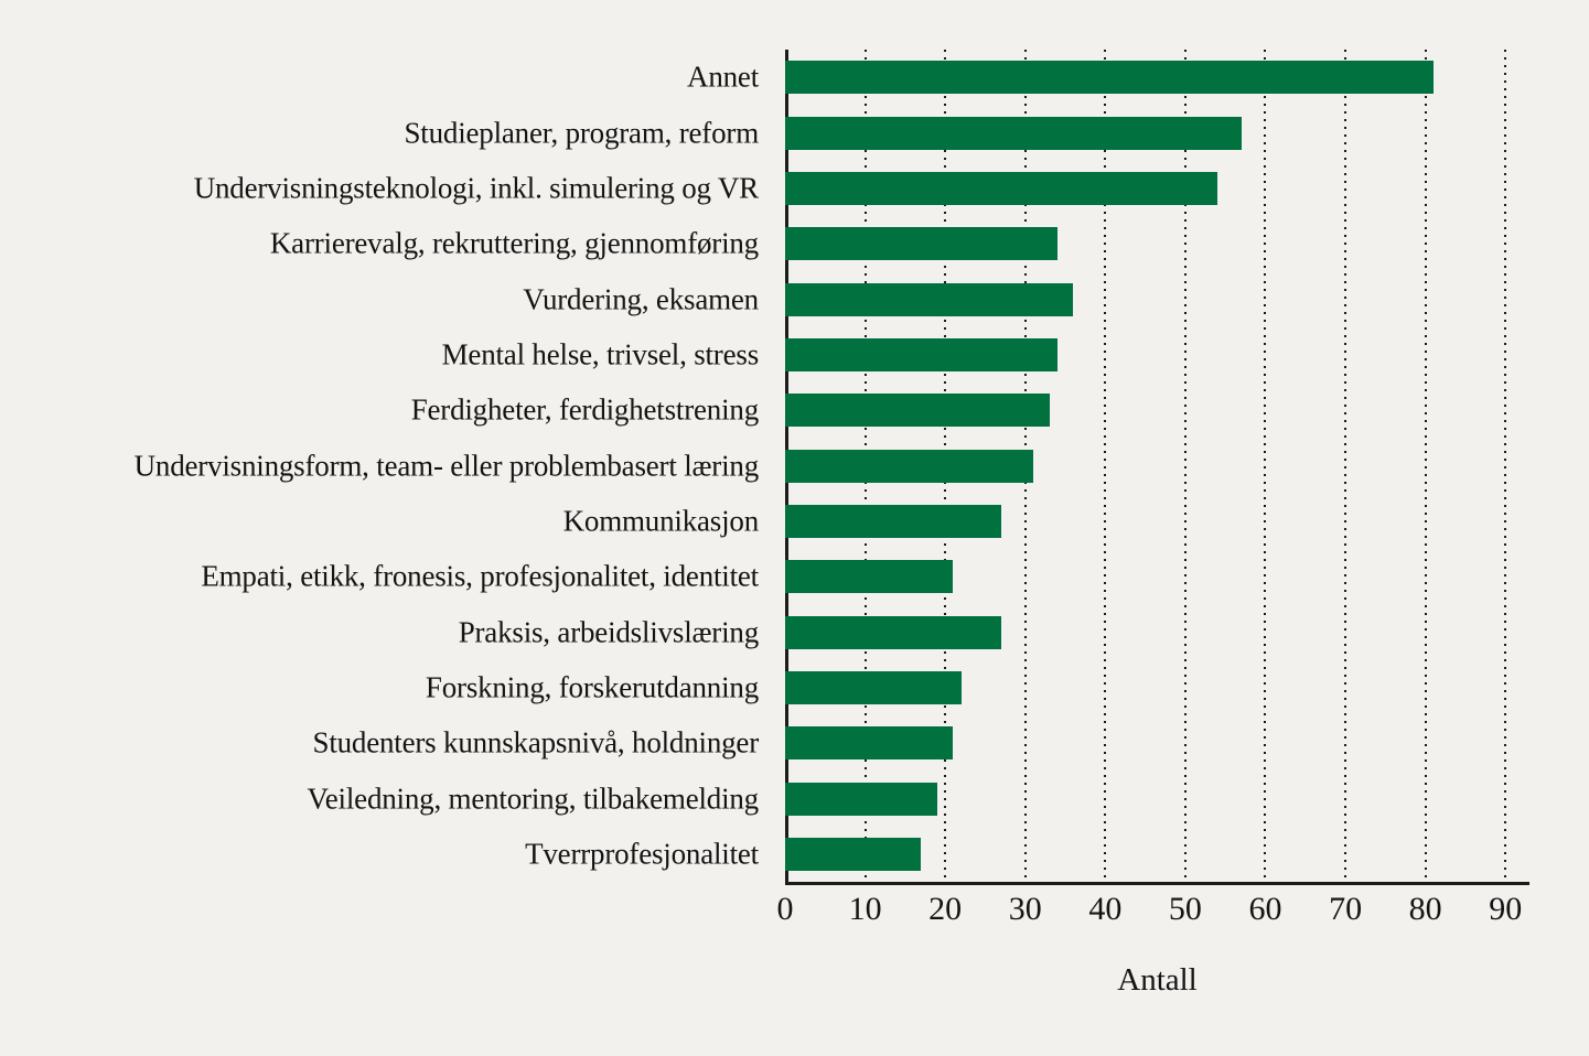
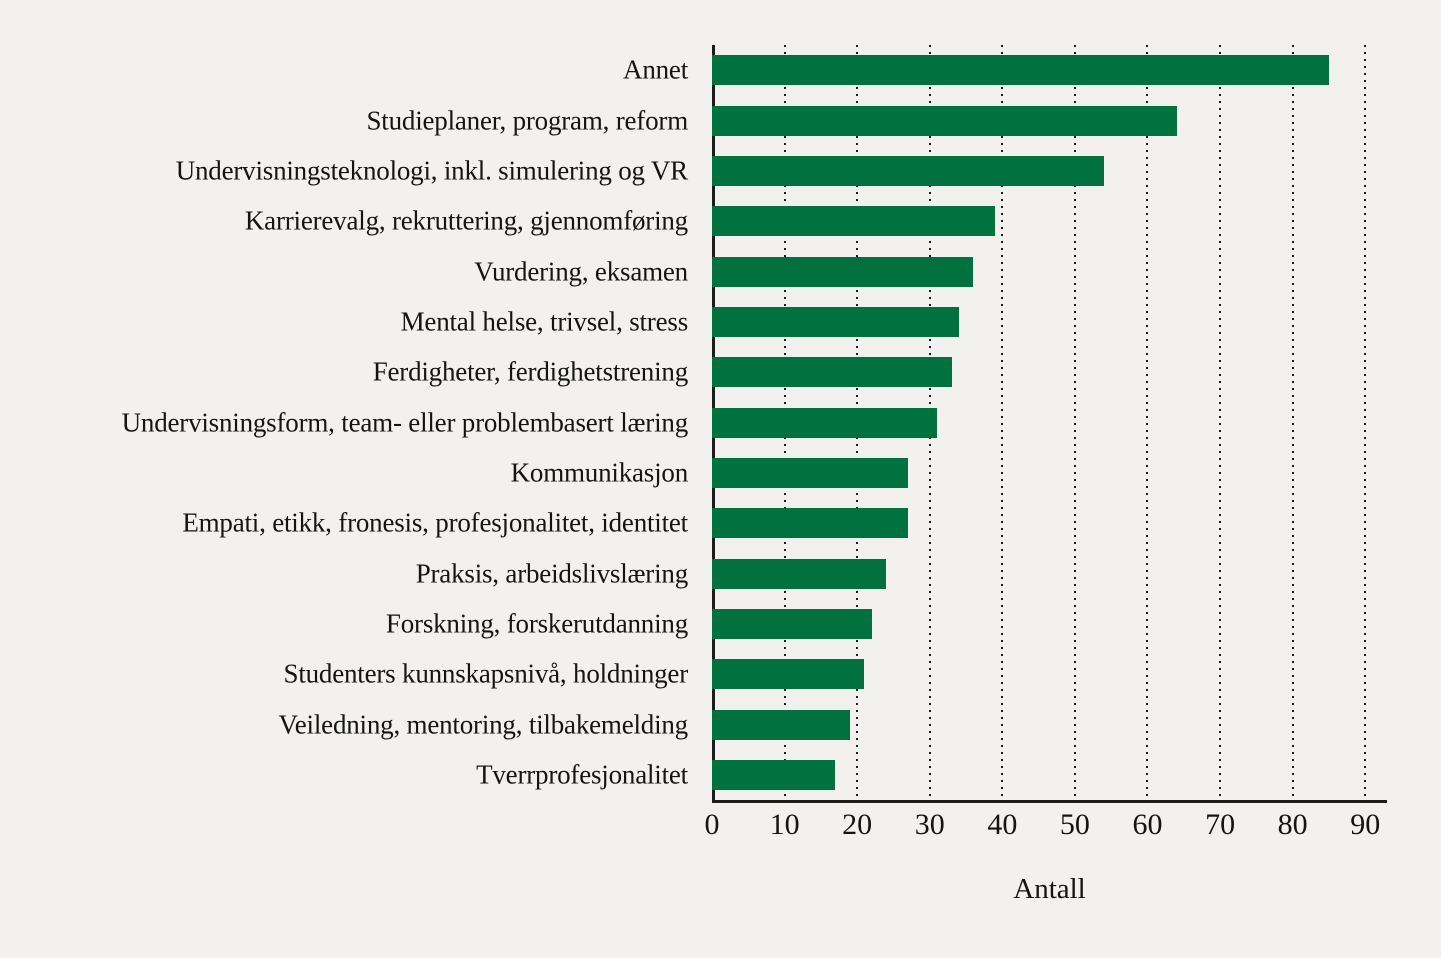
Annet: 81 -> 85
Studieplaner, program, reform: 57 -> 64
Karrierevalg, rekruttering, gjennomføring: 34 -> 39
Empati, etikk, fronesis, profesjonalitet, identitet: 21 -> 27
Praksis, arbeidslivslæring: 27 -> 24
